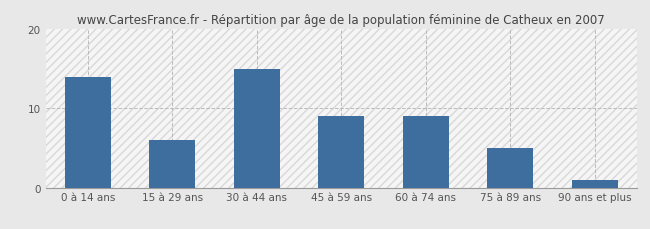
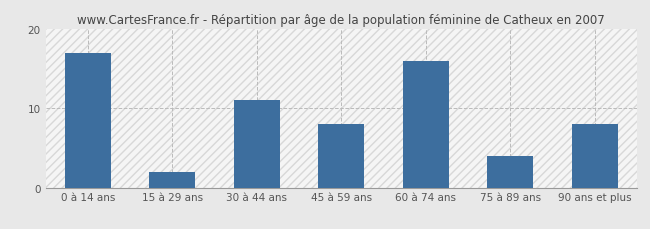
0 à 14 ans: 14 -> 17
15 à 29 ans: 6 -> 2
30 à 44 ans: 15 -> 11
45 à 59 ans: 9 -> 8
60 à 74 ans: 9 -> 16
75 à 89 ans: 5 -> 4
90 ans et plus: 1 -> 8
